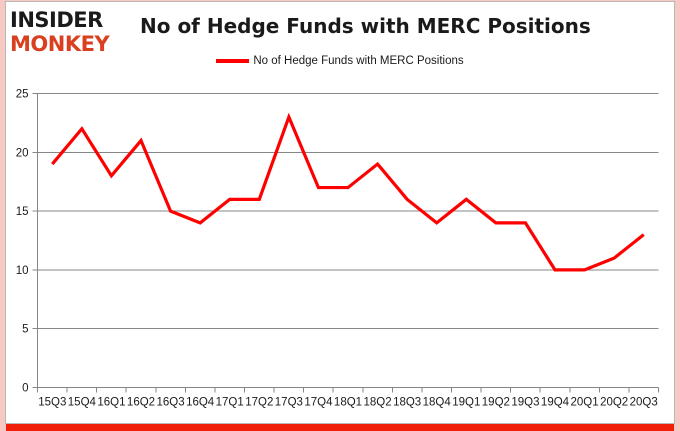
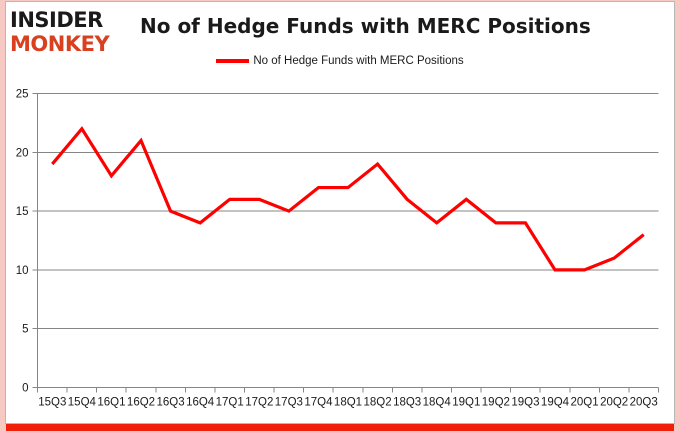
17Q3: 23 -> 15
